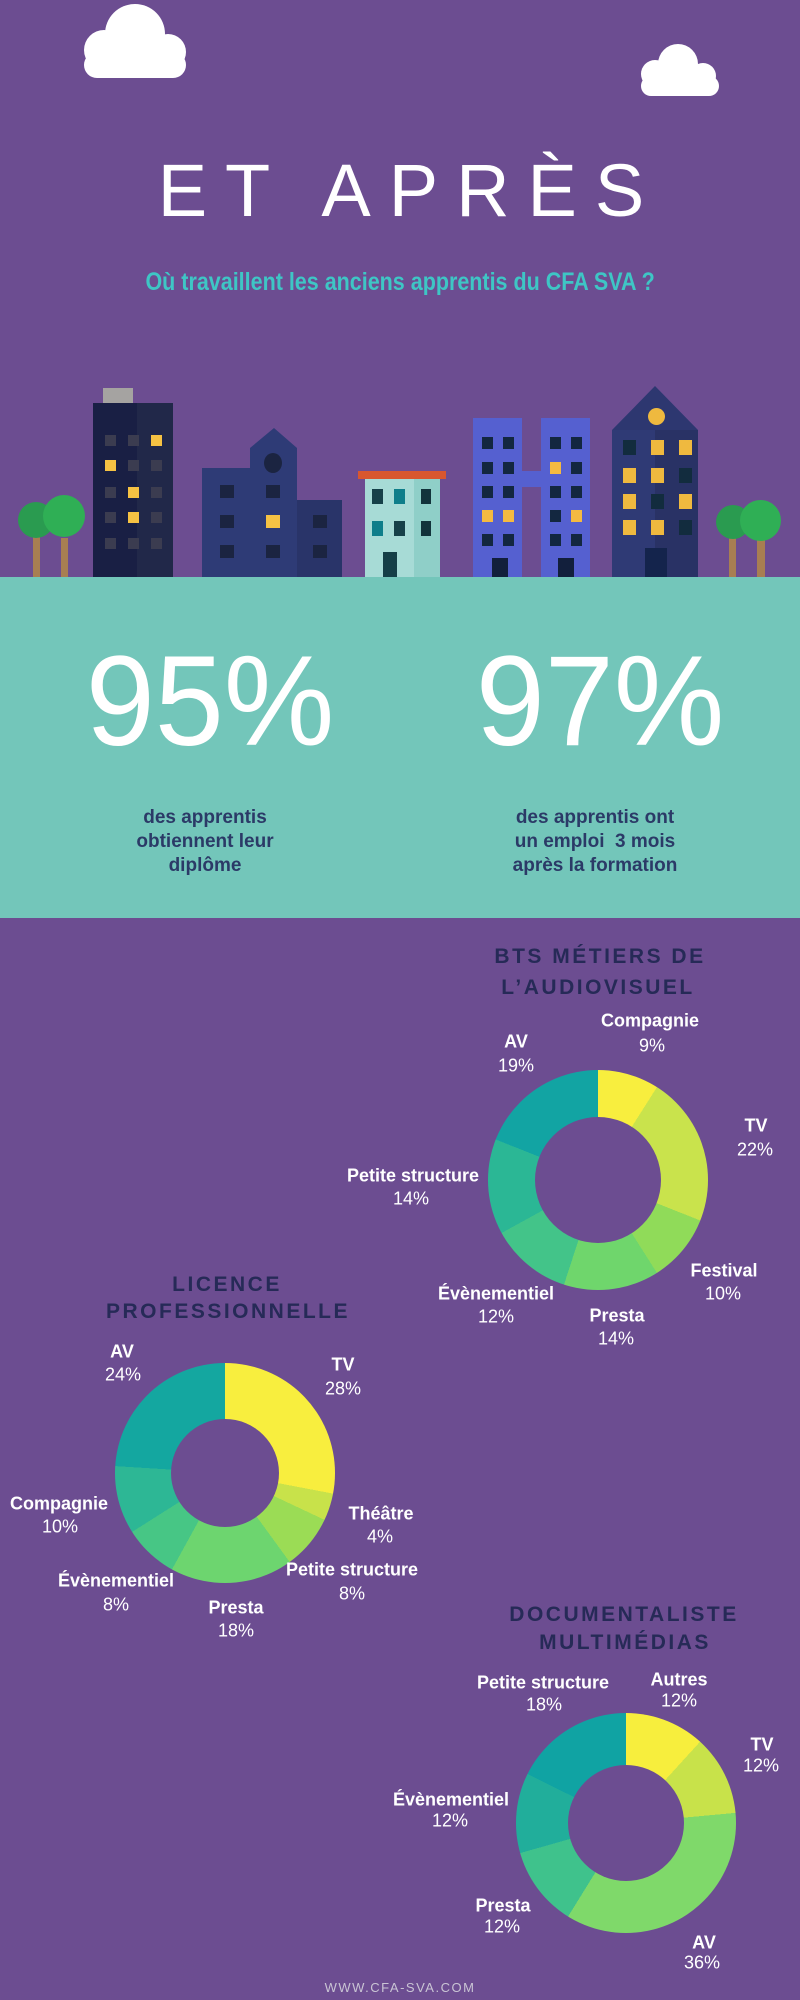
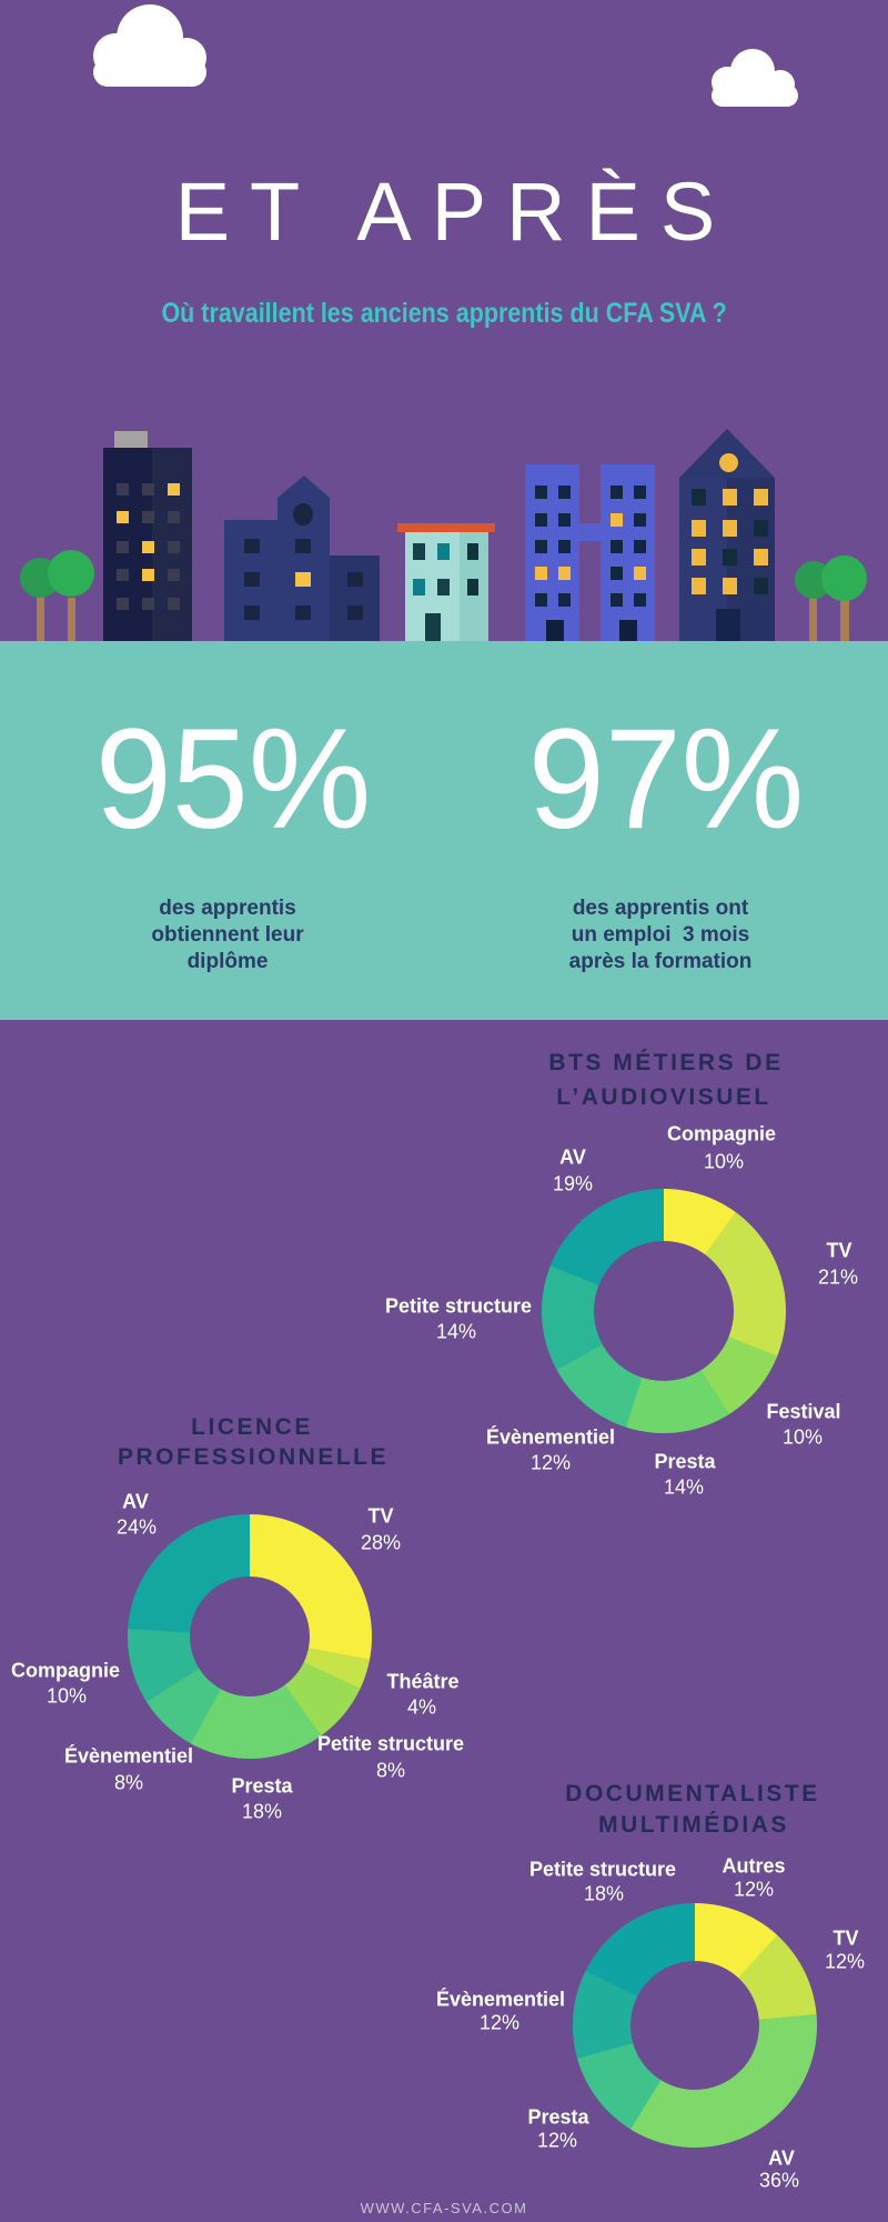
BTS MÉTIERS DE L’AUDIOVISUEL/Compagnie: 9% -> 10%
BTS MÉTIERS DE L’AUDIOVISUEL/TV: 22% -> 21%
